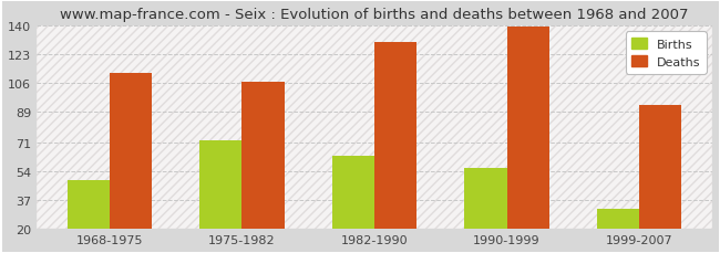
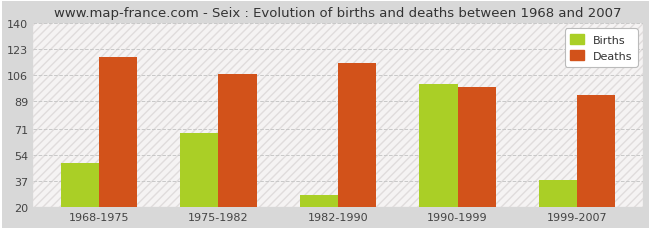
Deaths/1968-1975: 112 -> 118
Births/1975-1982: 72 -> 68
Births/1982-1990: 63 -> 28
Deaths/1982-1990: 130 -> 114
Births/1990-1999: 56 -> 100
Deaths/1990-1999: 139 -> 98
Births/1999-2007: 32 -> 38
